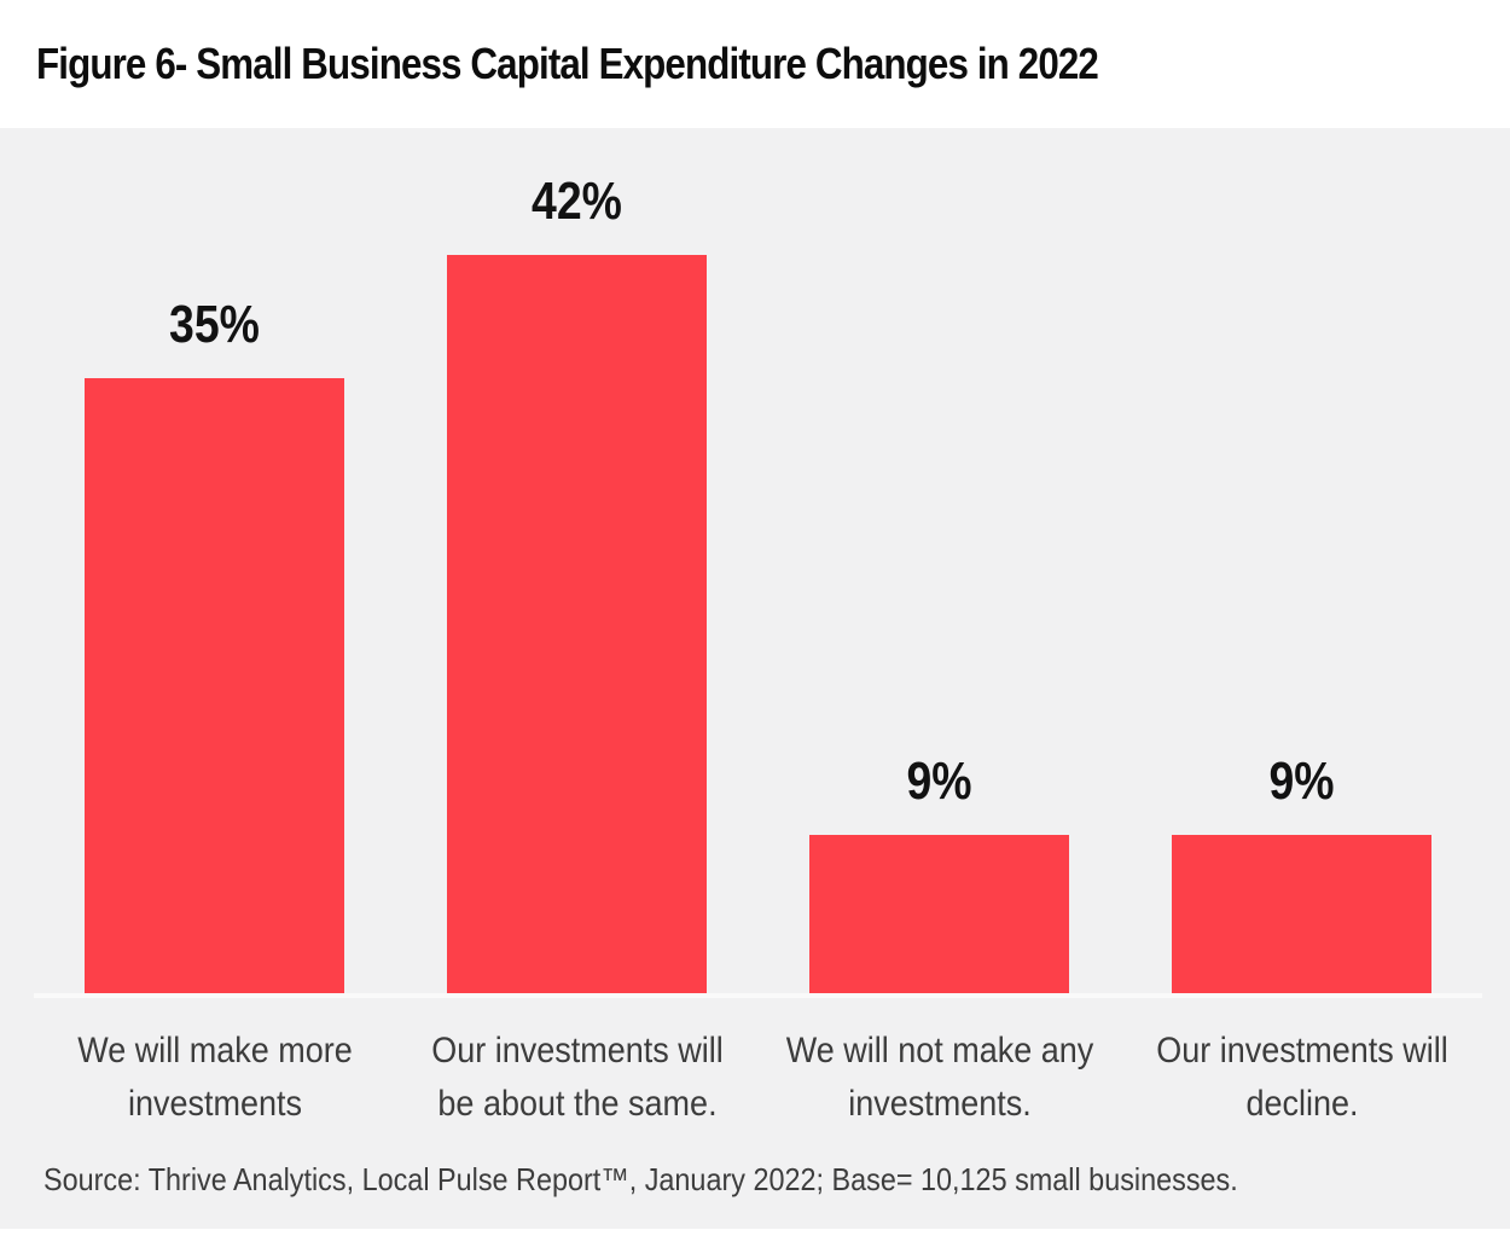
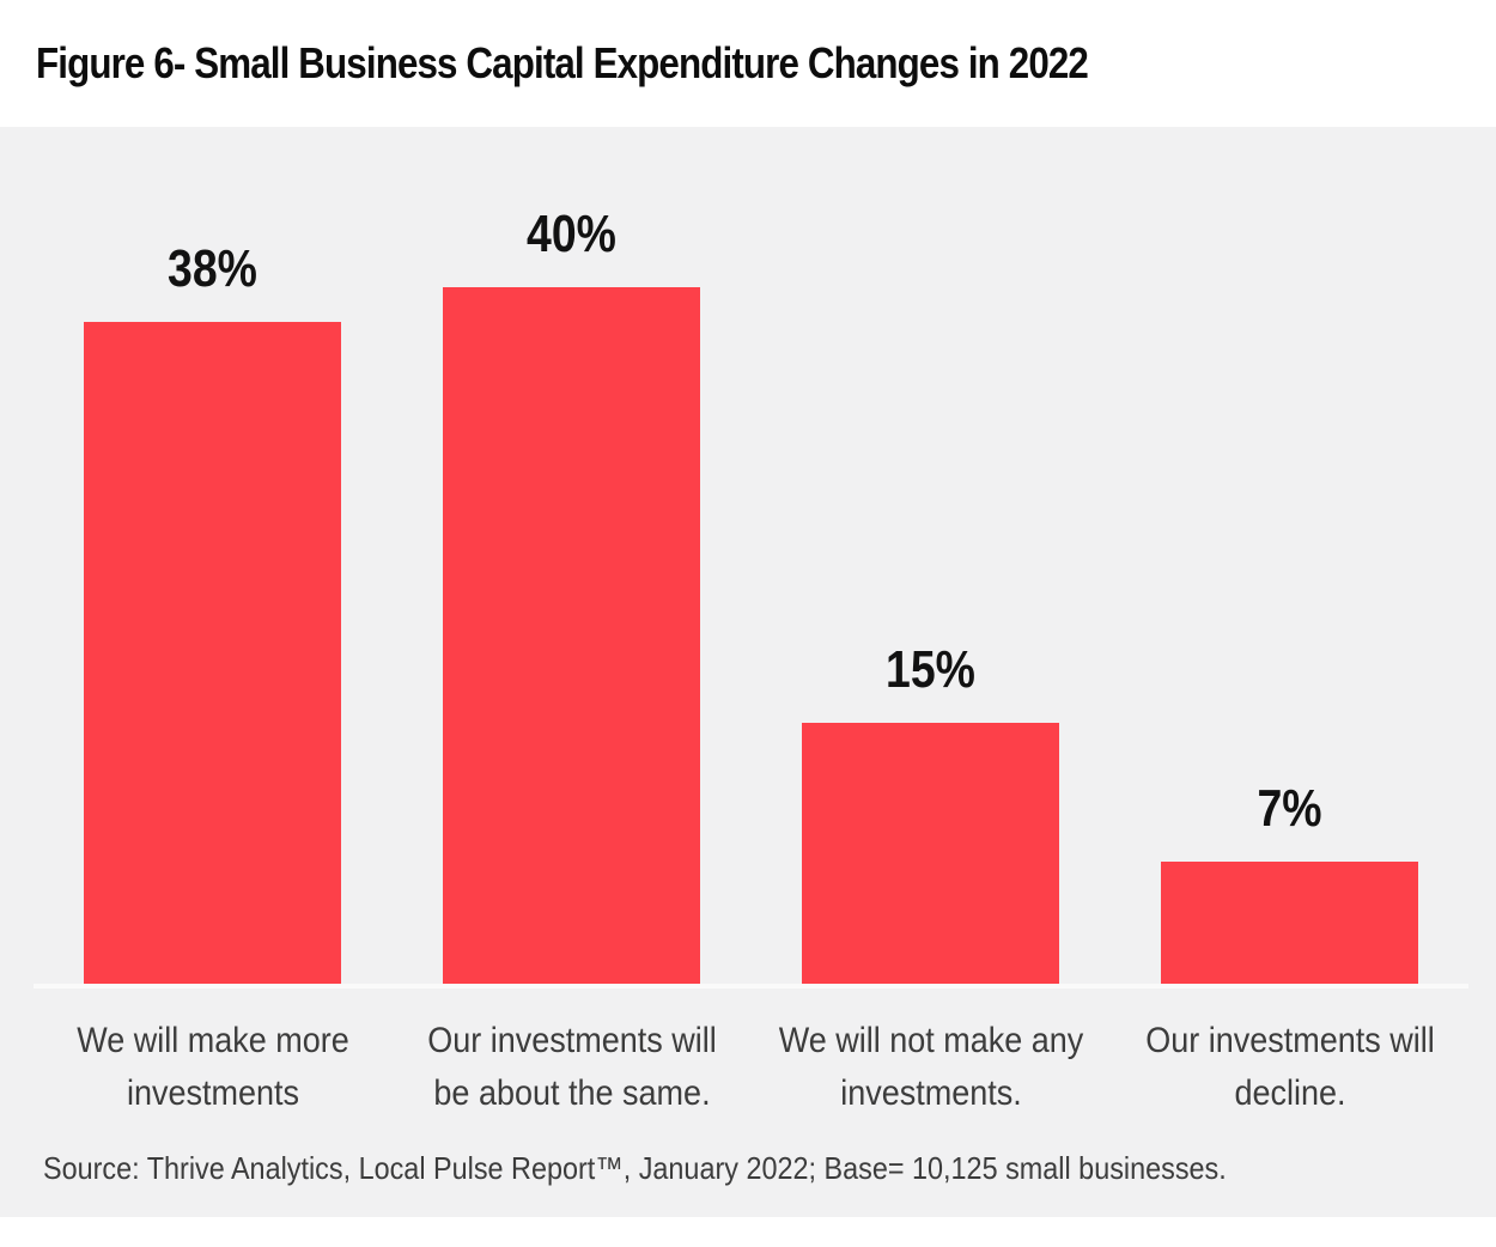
We will make more investments: 35% -> 38%
Our investments will be about the same.: 42% -> 40%
We will not make any investments.: 9% -> 15%
Our investments will decline.: 9% -> 7%
